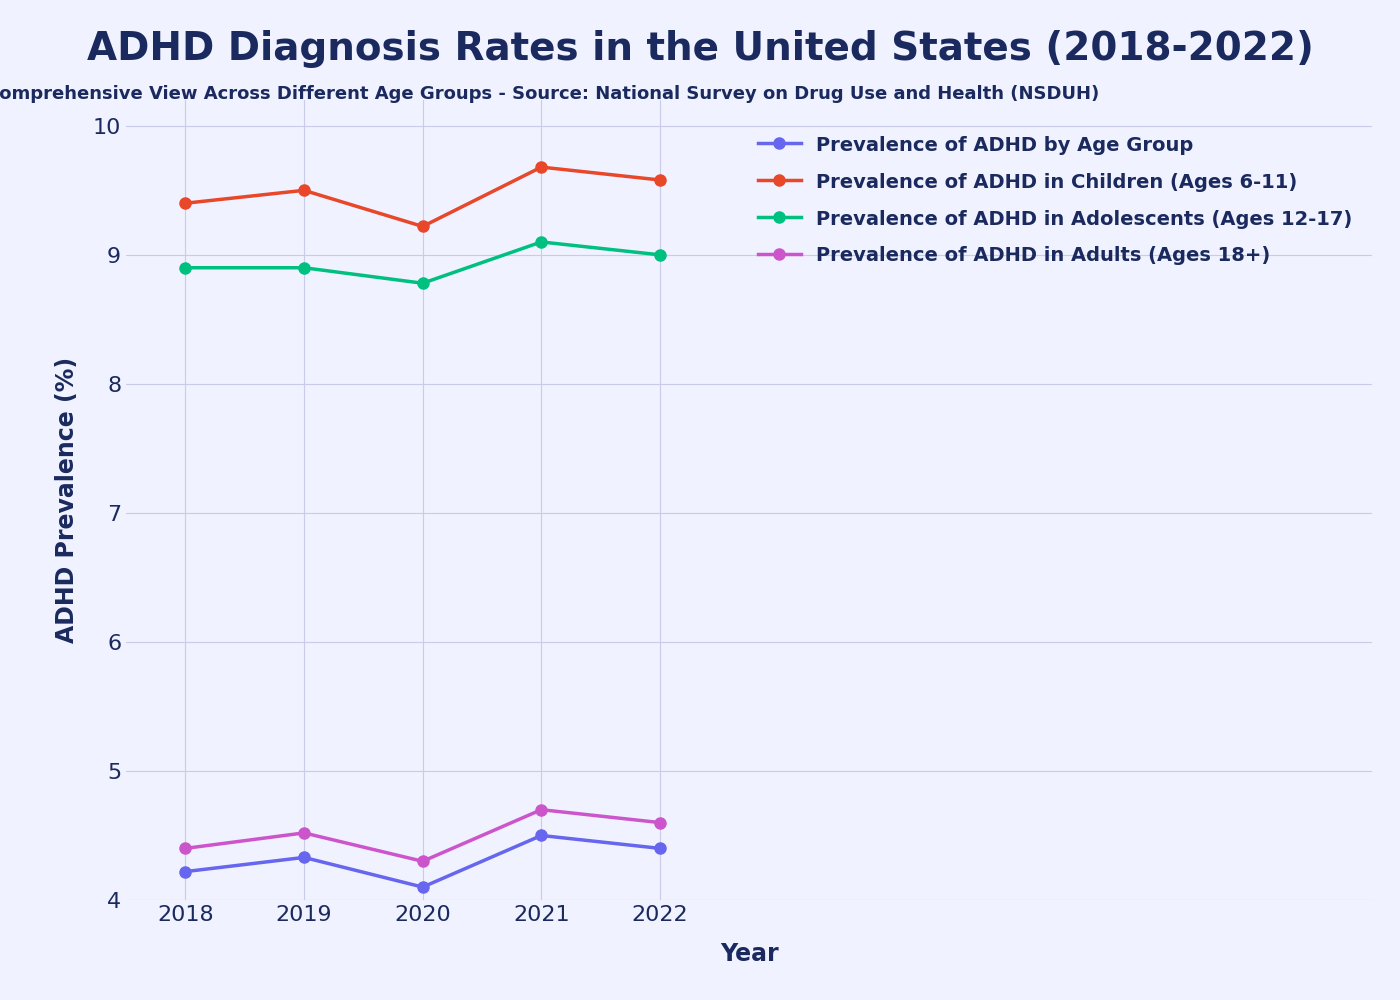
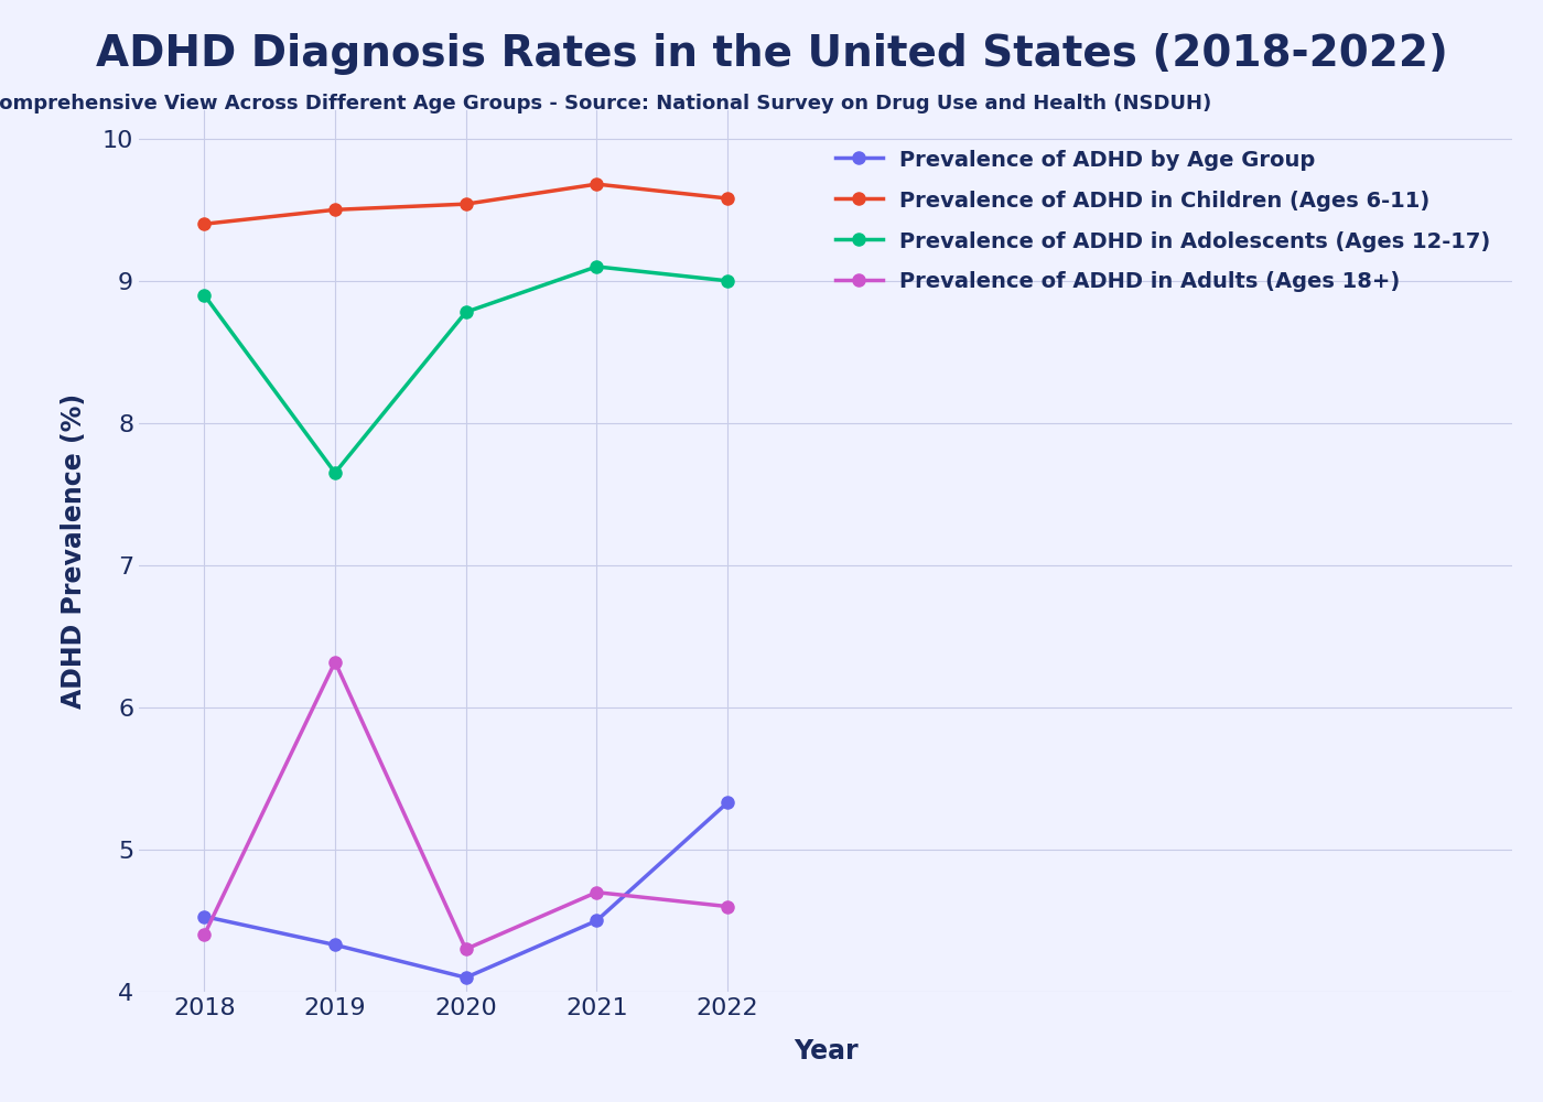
Prevalence of ADHD by Age Group/2018: 4.22 -> 4.53
Prevalence of ADHD in Adolescents (Ages 12-17)/2019: 8.90 -> 7.65
Prevalence of ADHD in Adults (Ages 18+)/2019: 4.52 -> 6.32
Prevalence of ADHD in Children (Ages 6-11)/2020: 9.22 -> 9.54
Prevalence of ADHD by Age Group/2022: 4.40 -> 5.33
